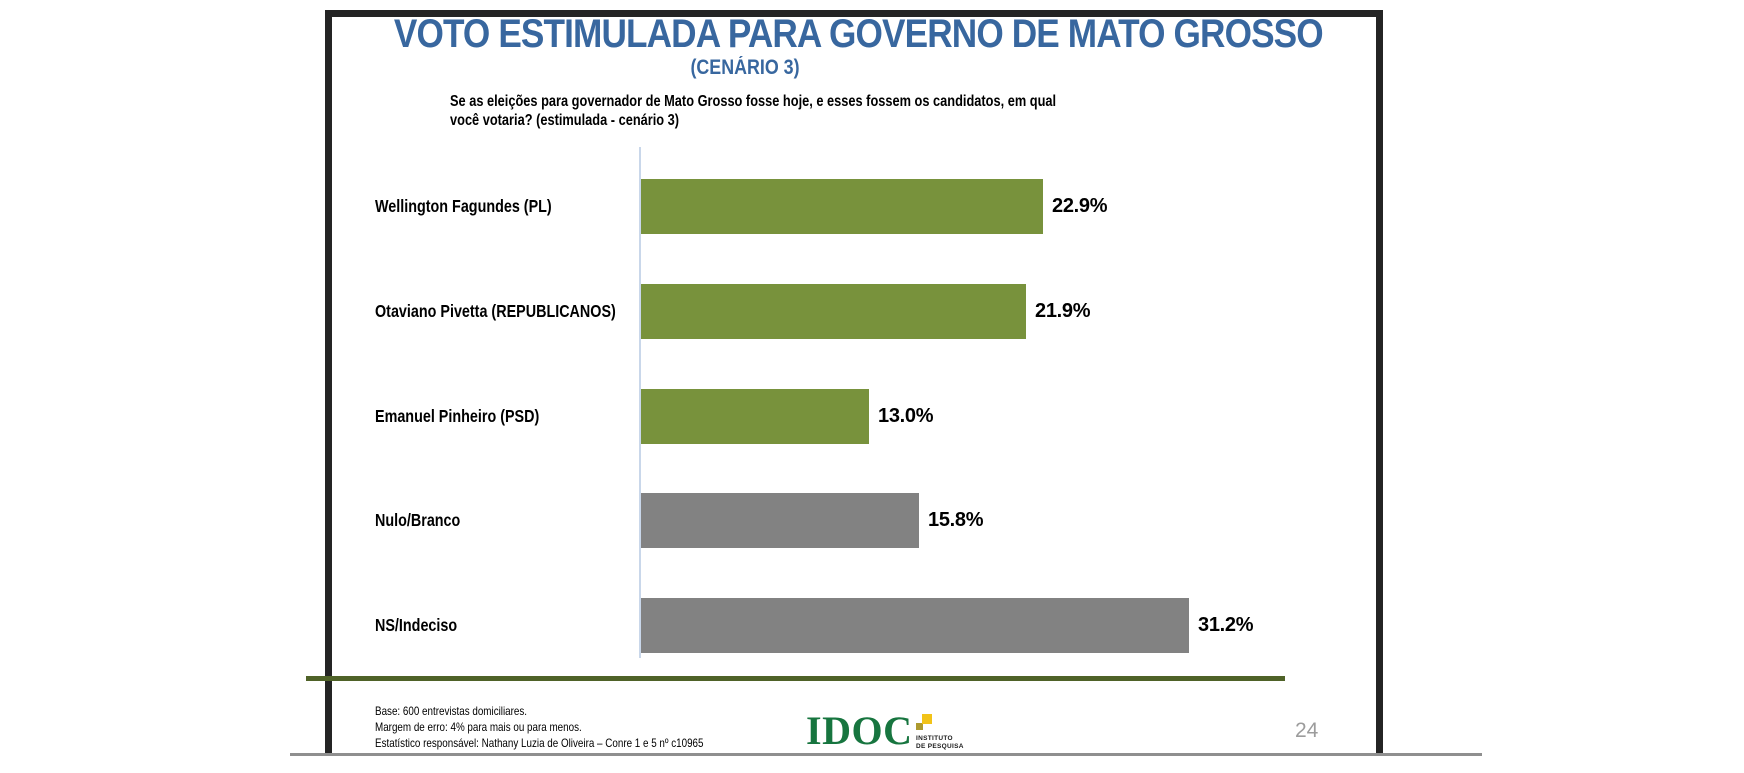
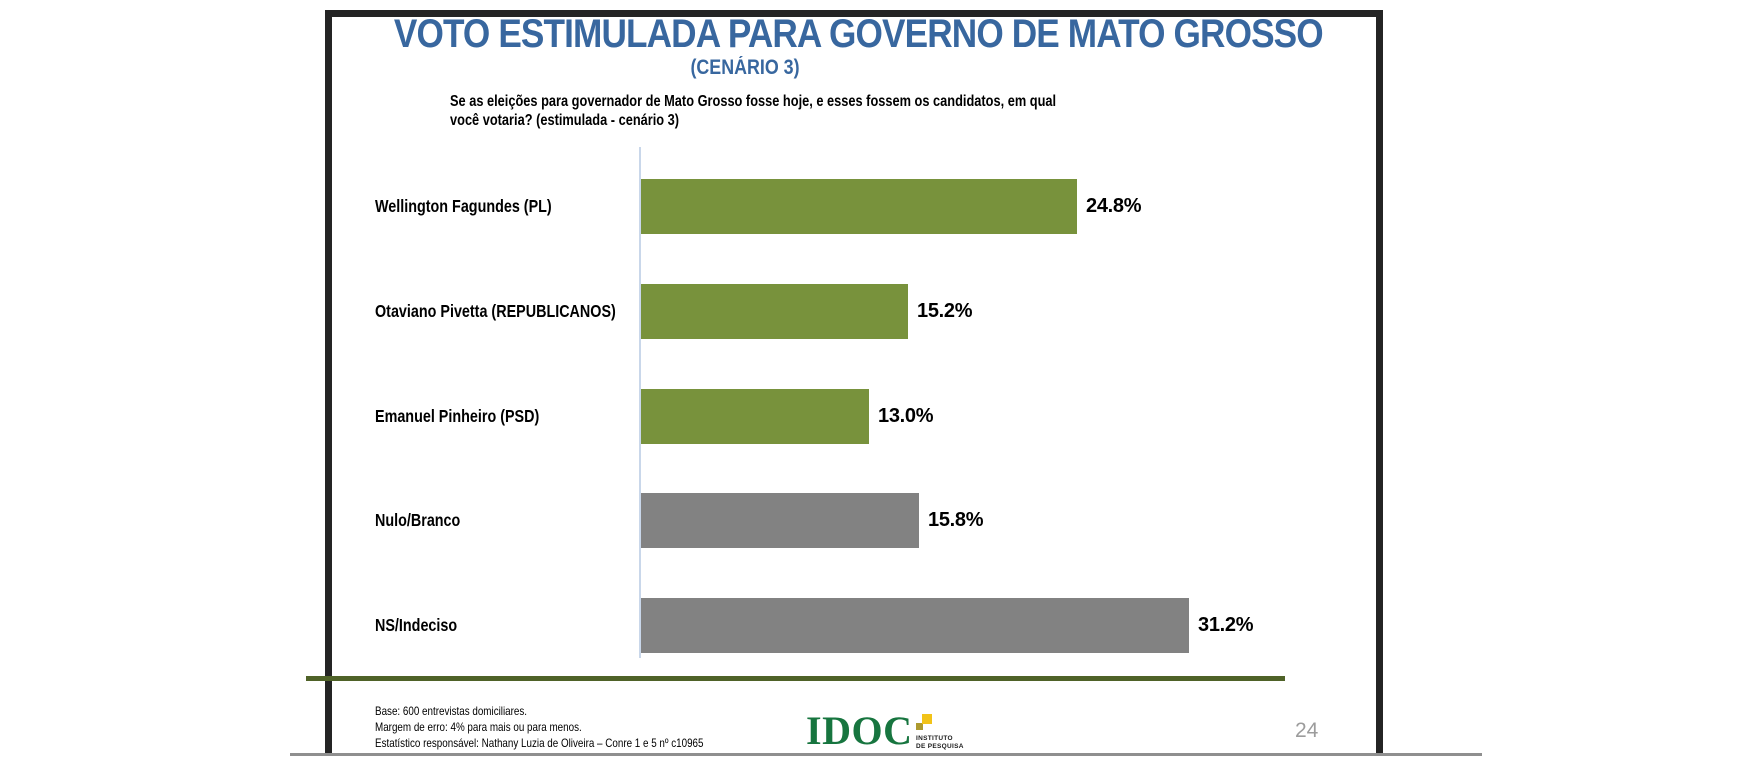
Wellington Fagundes (PL): 22.9% -> 24.8%
Otaviano Pivetta (REPUBLICANOS): 21.9% -> 15.2%
